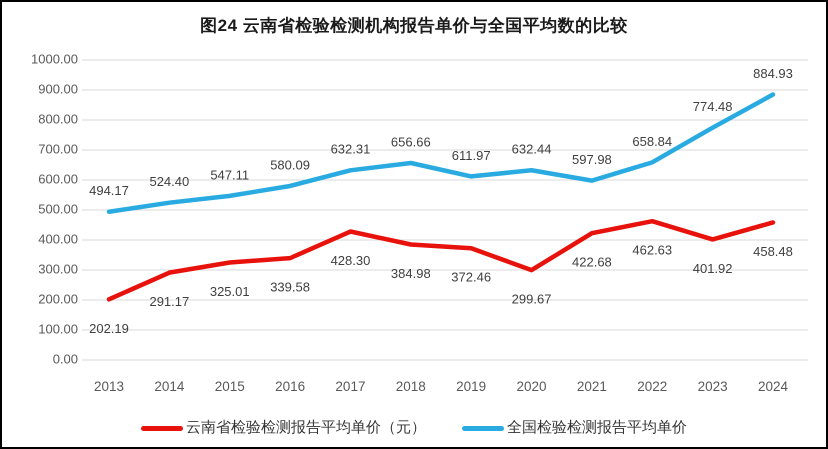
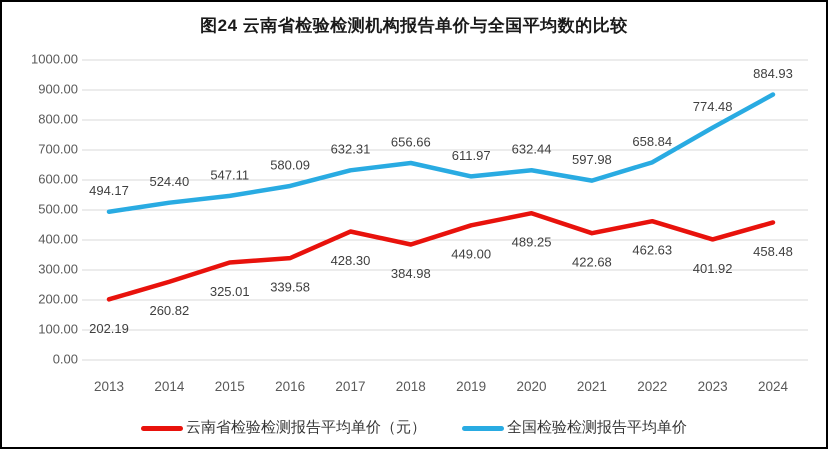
云南省检验检测报告平均单价（元）/2014: 291.17 -> 260.82
云南省检验检测报告平均单价（元）/2019: 372.46 -> 449.00
云南省检验检测报告平均单价（元）/2020: 299.67 -> 489.25
